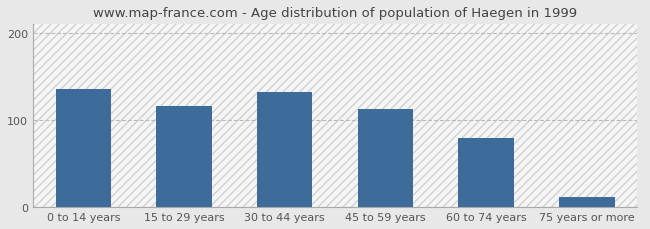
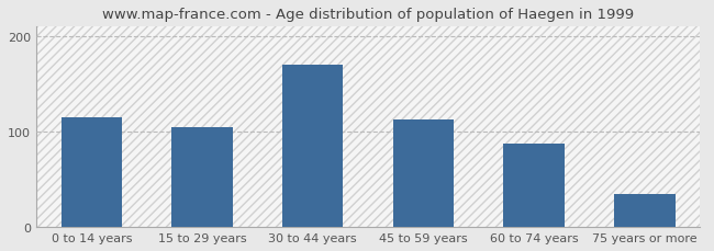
0 to 14 years: 136 -> 115
15 to 29 years: 116 -> 105
30 to 44 years: 132 -> 170
60 to 74 years: 80 -> 88
75 years or more: 12 -> 35
